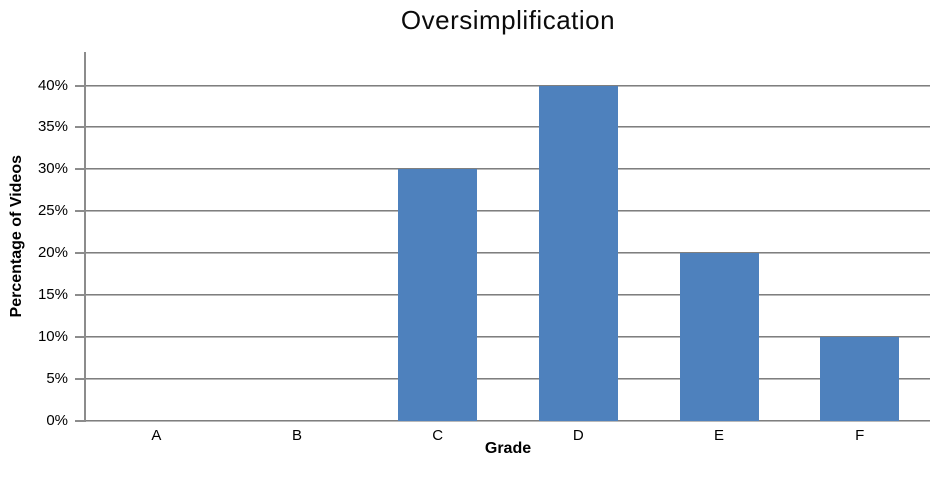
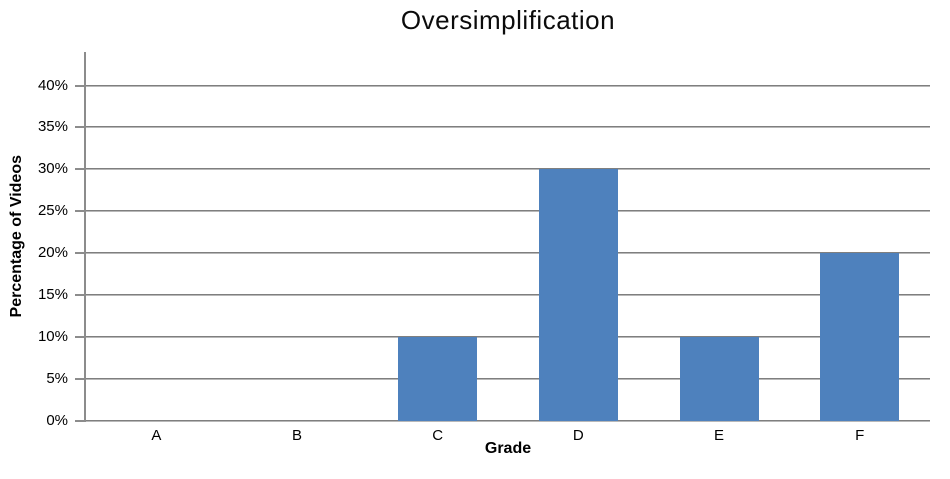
C: 30% -> 10%
D: 40% -> 30%
E: 20% -> 10%
F: 10% -> 20%
